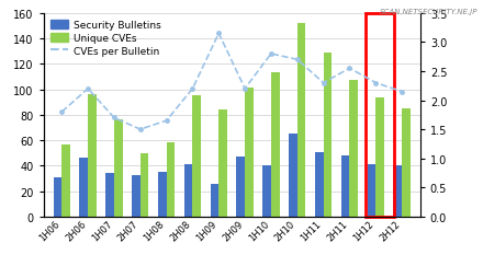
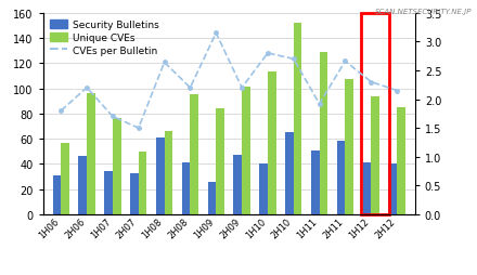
Security Bulletins/1H08: 35 -> 61
CVEs per Bulletin/1H08: 1.65 -> 2.64
Unique CVEs/1H08: 58 -> 66
CVEs per Bulletin/1H11: 2.30 -> 1.92
Security Bulletins/2H11: 48 -> 58
CVEs per Bulletin/2H11: 2.55 -> 2.66
